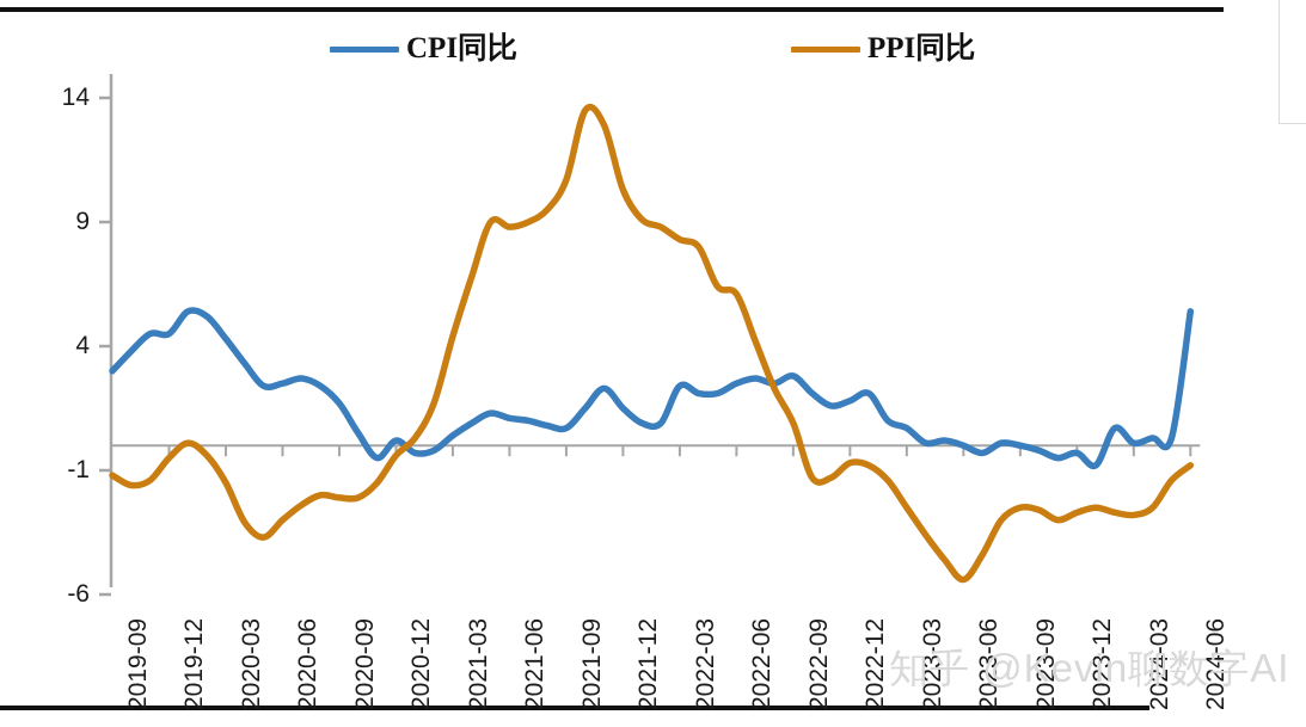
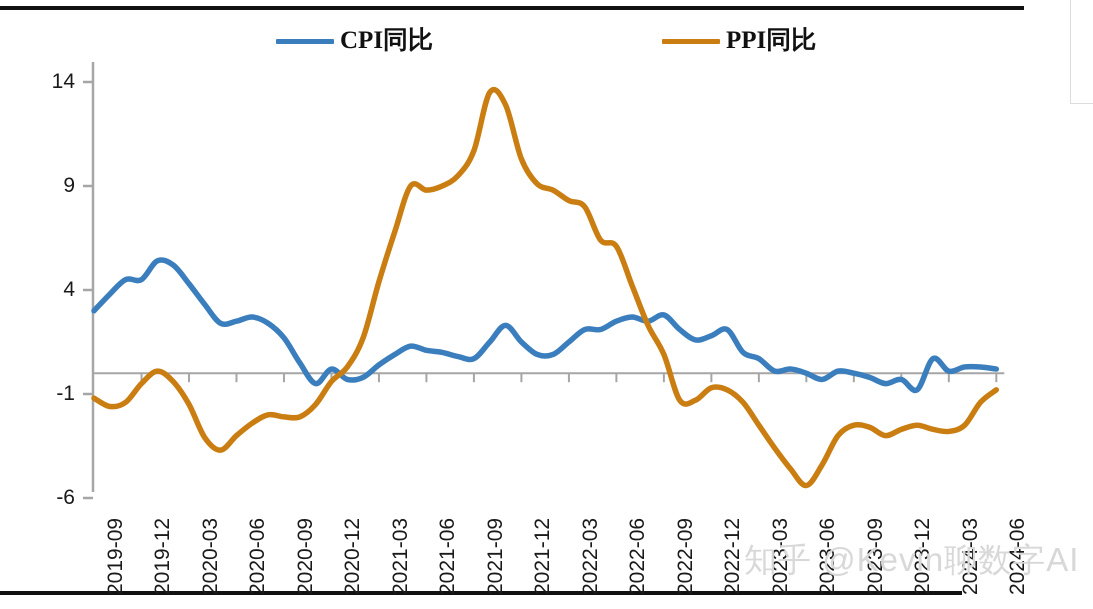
CPI同比/2022-03: 2.4 -> 1.5
CPI同比/2024-06: 5.4 -> 0.2
